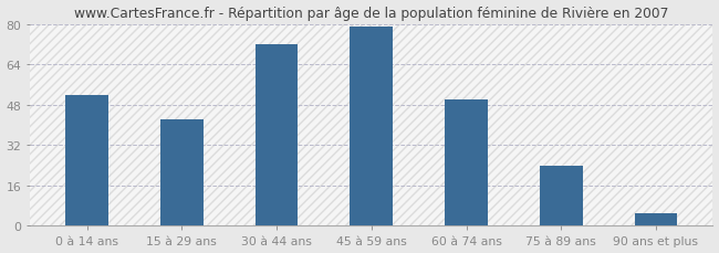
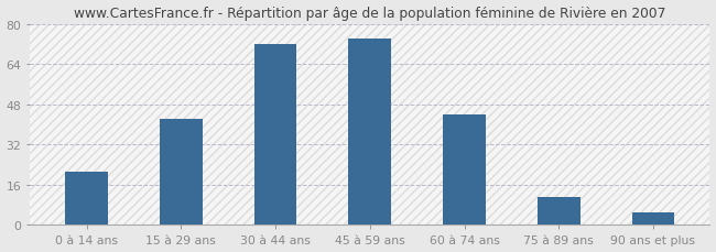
0 à 14 ans: 52 -> 21
45 à 59 ans: 79 -> 74
60 à 74 ans: 50 -> 44
75 à 89 ans: 24 -> 11
